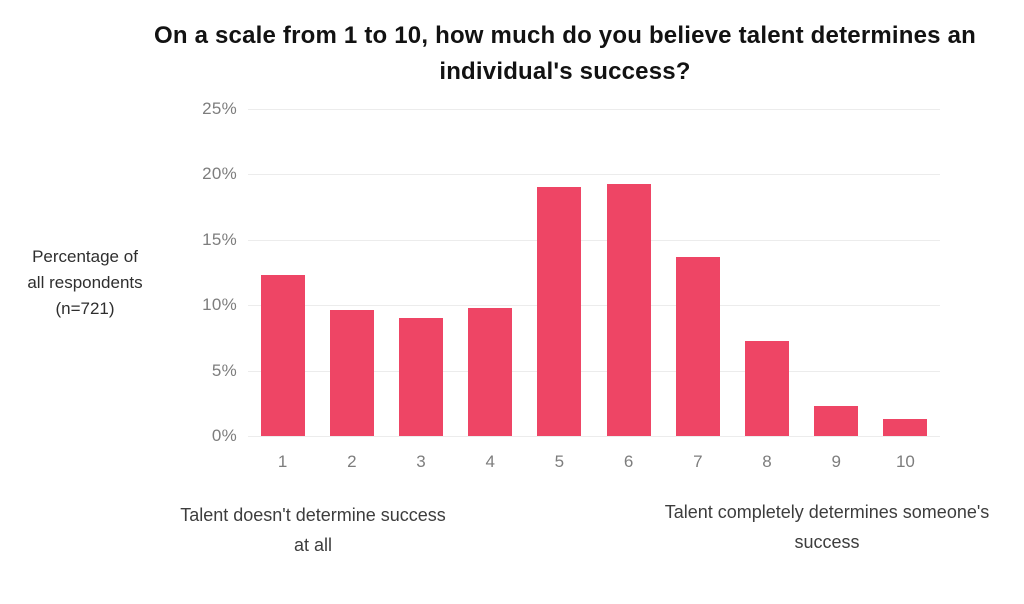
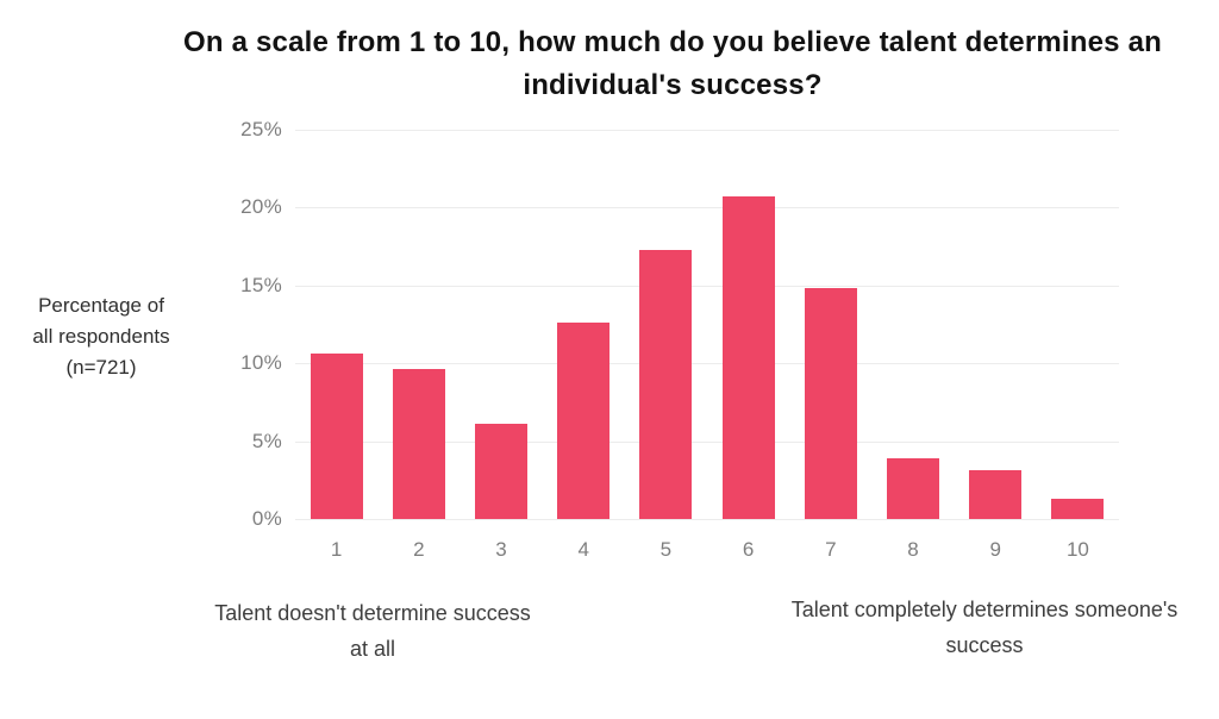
1: 12.3% -> 10.6%
3: 9.0% -> 6.1%
4: 9.8% -> 12.6%
5: 19.0% -> 17.3%
6: 19.3% -> 20.7%
7: 13.7% -> 14.8%
8: 7.3% -> 3.9%
9: 2.3% -> 3.1%
